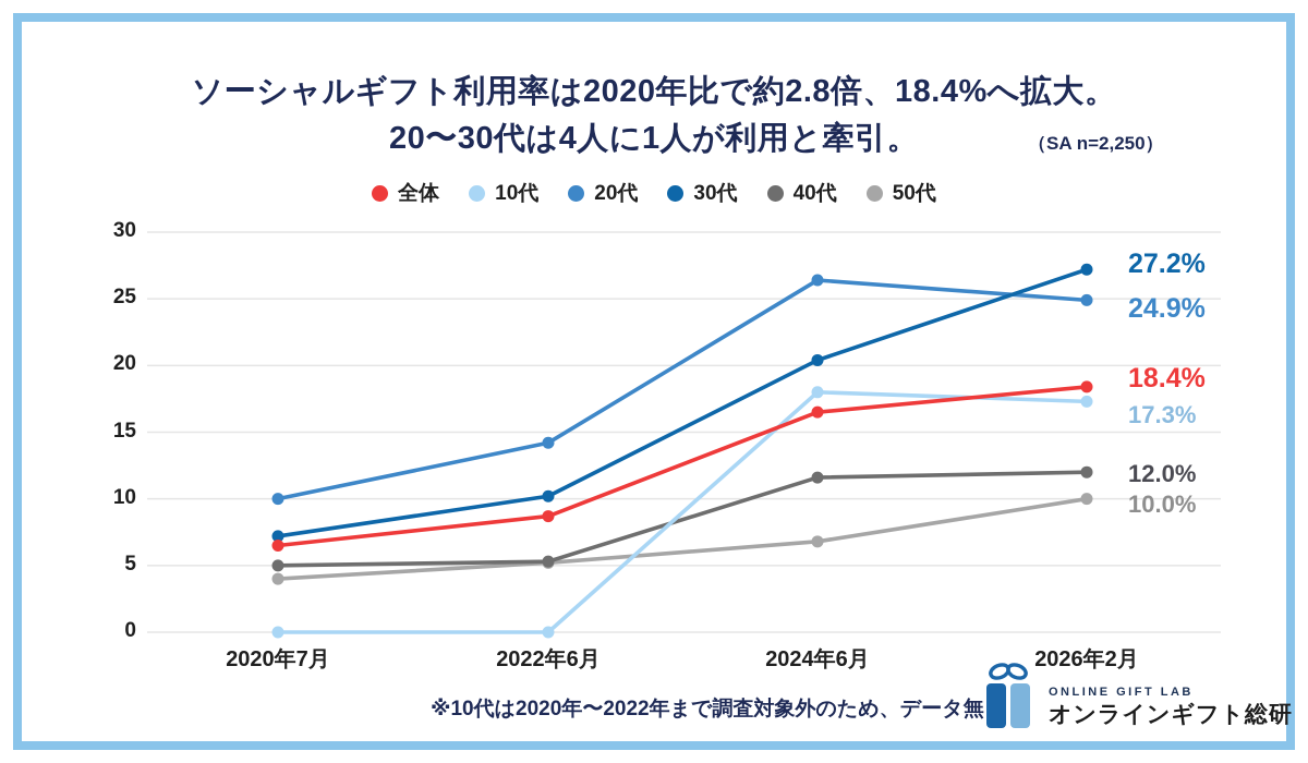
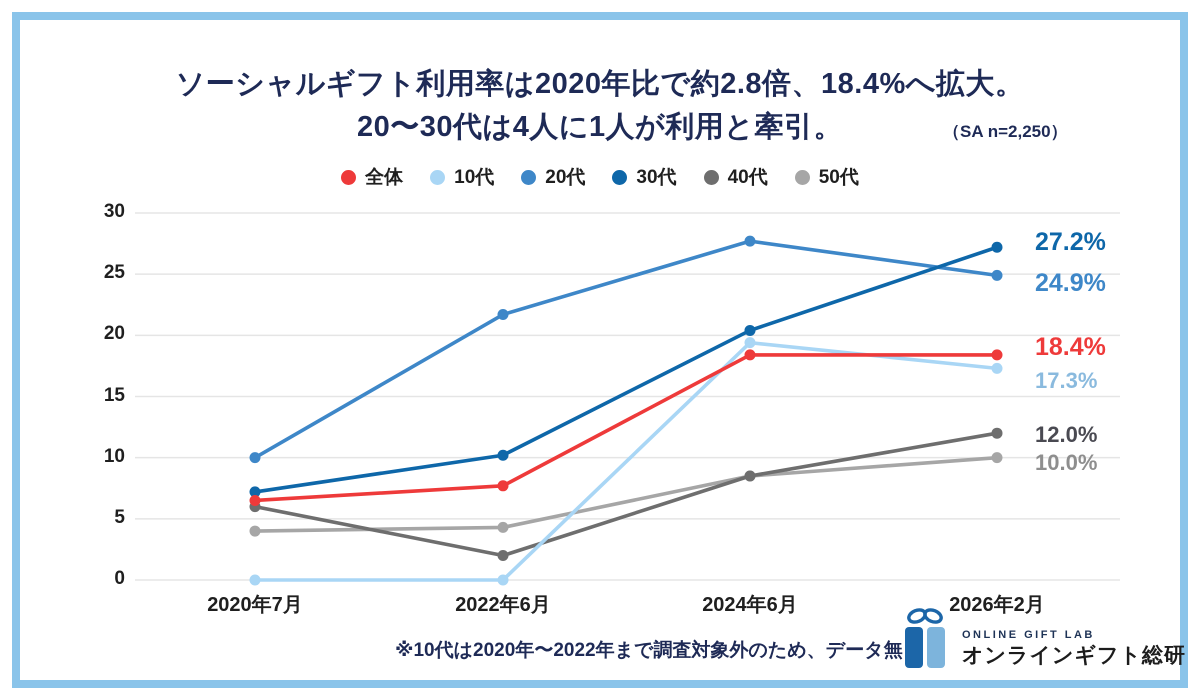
40代/2020年7月: 5.0 -> 6.0
全体/2022年6月: 8.7 -> 7.7
20代/2022年6月: 14.2 -> 21.7
40代/2022年6月: 5.3 -> 2.0
50代/2022年6月: 5.2 -> 4.3
全体/2024年6月: 16.5 -> 18.4
10代/2024年6月: 18.0 -> 19.4
20代/2024年6月: 26.4 -> 27.7
40代/2024年6月: 11.6 -> 8.5
50代/2024年6月: 6.8 -> 8.5
